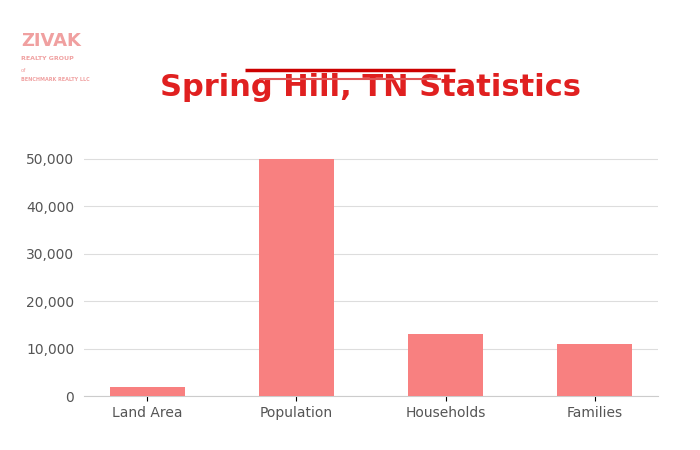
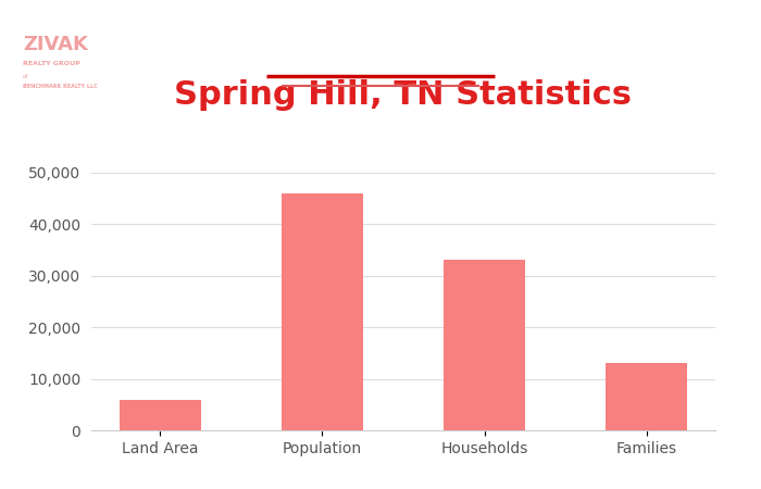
Land Area: 2,000 -> 6,000
Population: 50,000 -> 46,000
Households: 13,000 -> 33,000
Families: 11,000 -> 13,000
